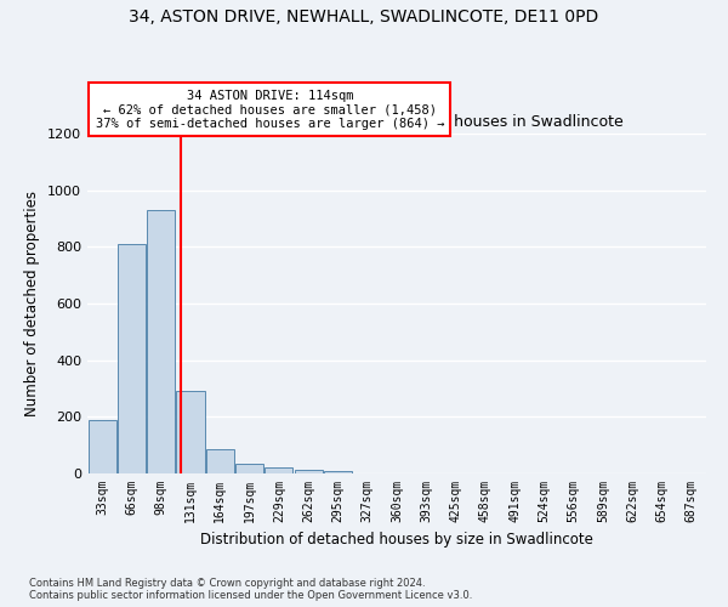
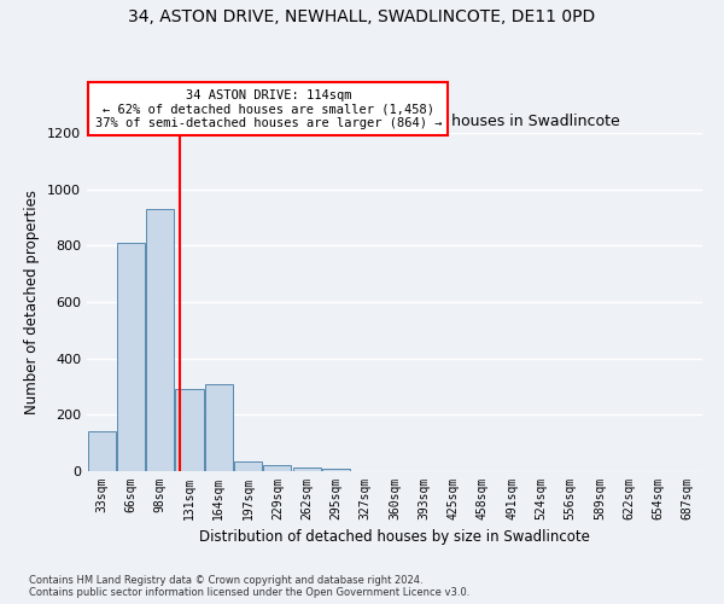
33sqm: 190 -> 140
164sqm: 85 -> 310
